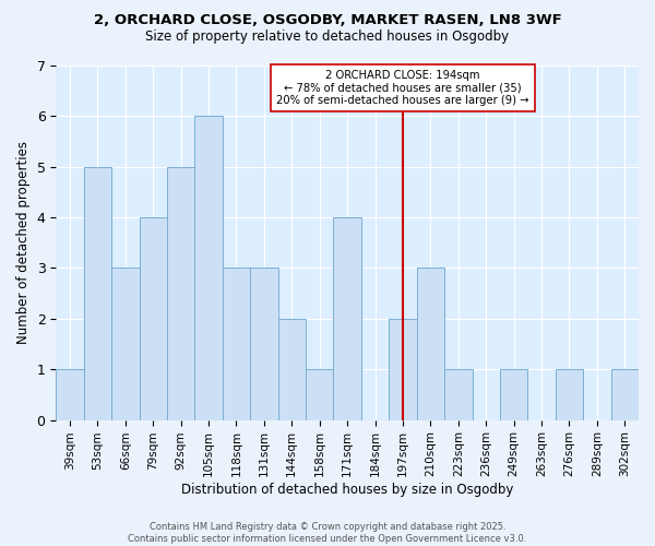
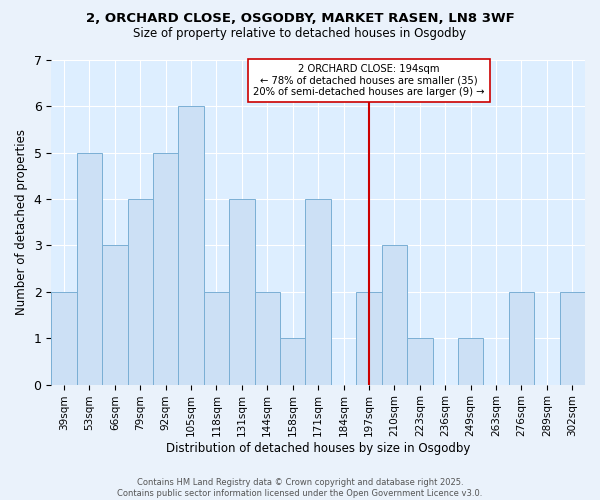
39sqm: 1 -> 2
118sqm: 3 -> 2
131sqm: 3 -> 4
276sqm: 1 -> 2
302sqm: 1 -> 2
